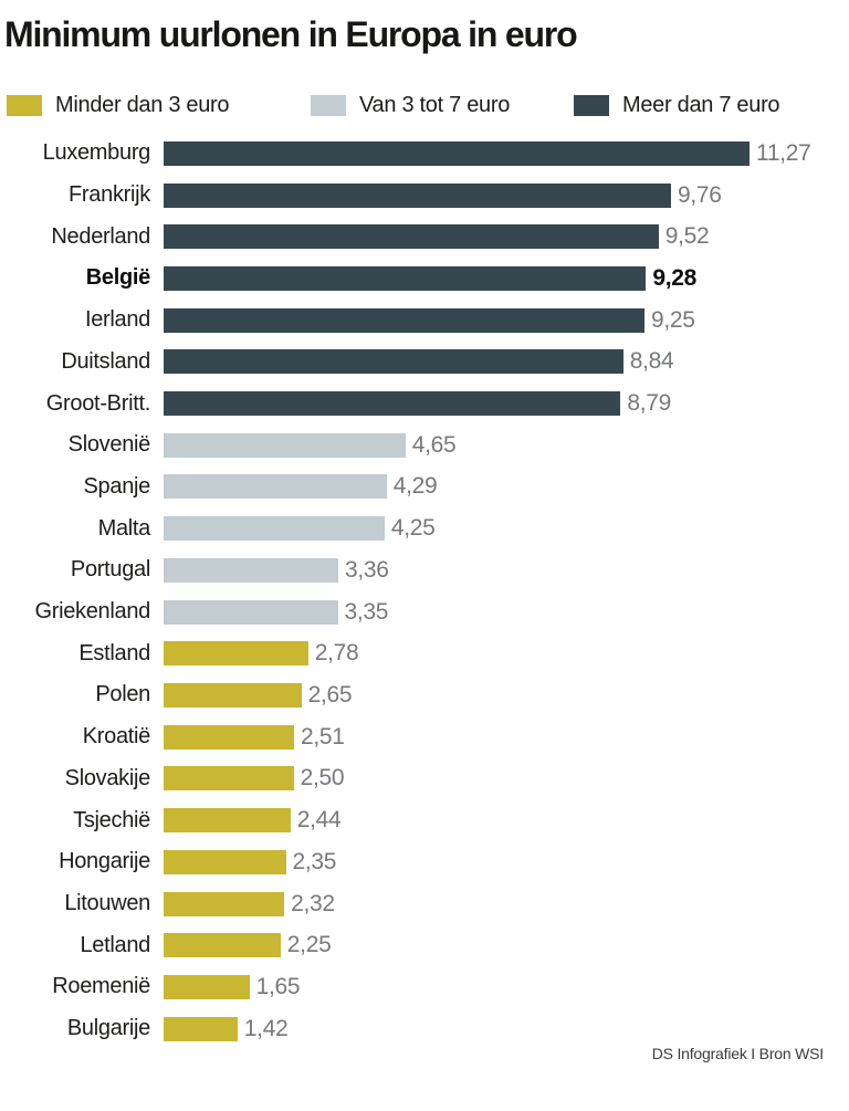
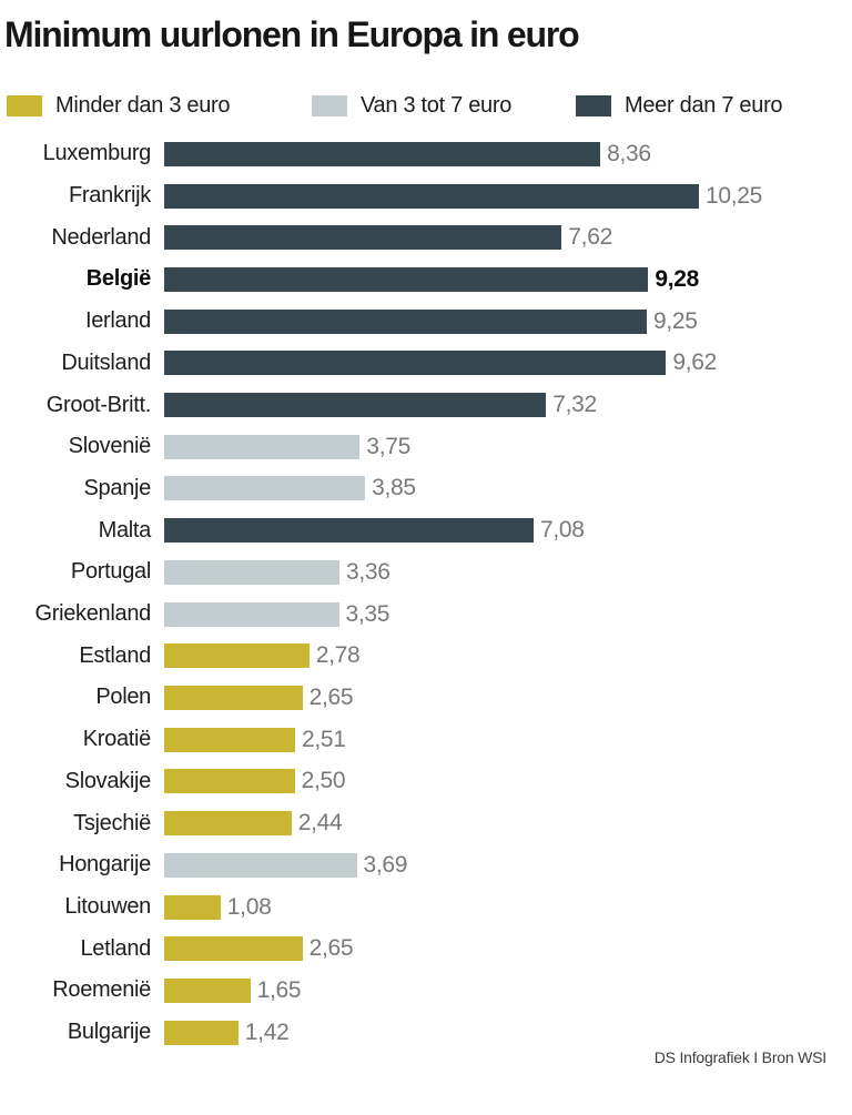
Luxemburg: 11,27 -> 8,36
Frankrijk: 9,76 -> 10,25
Nederland: 9,52 -> 7,62
Duitsland: 8,84 -> 9,62
Groot-Britt.: 8,79 -> 7,32
Slovenië: 4,65 -> 3,75
Spanje: 4,29 -> 3,85
Malta: 4,25 -> 7,08
Hongarije: 2,35 -> 3,69
Litouwen: 2,32 -> 1,08
Letland: 2,25 -> 2,65
